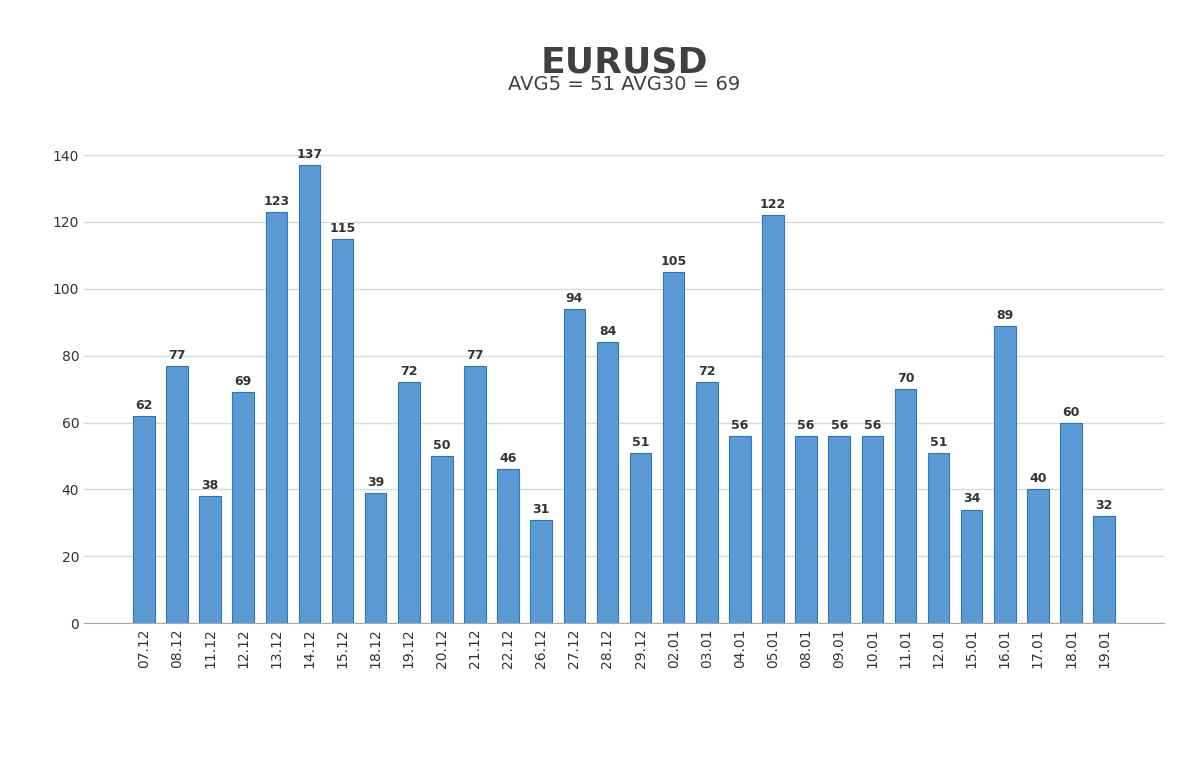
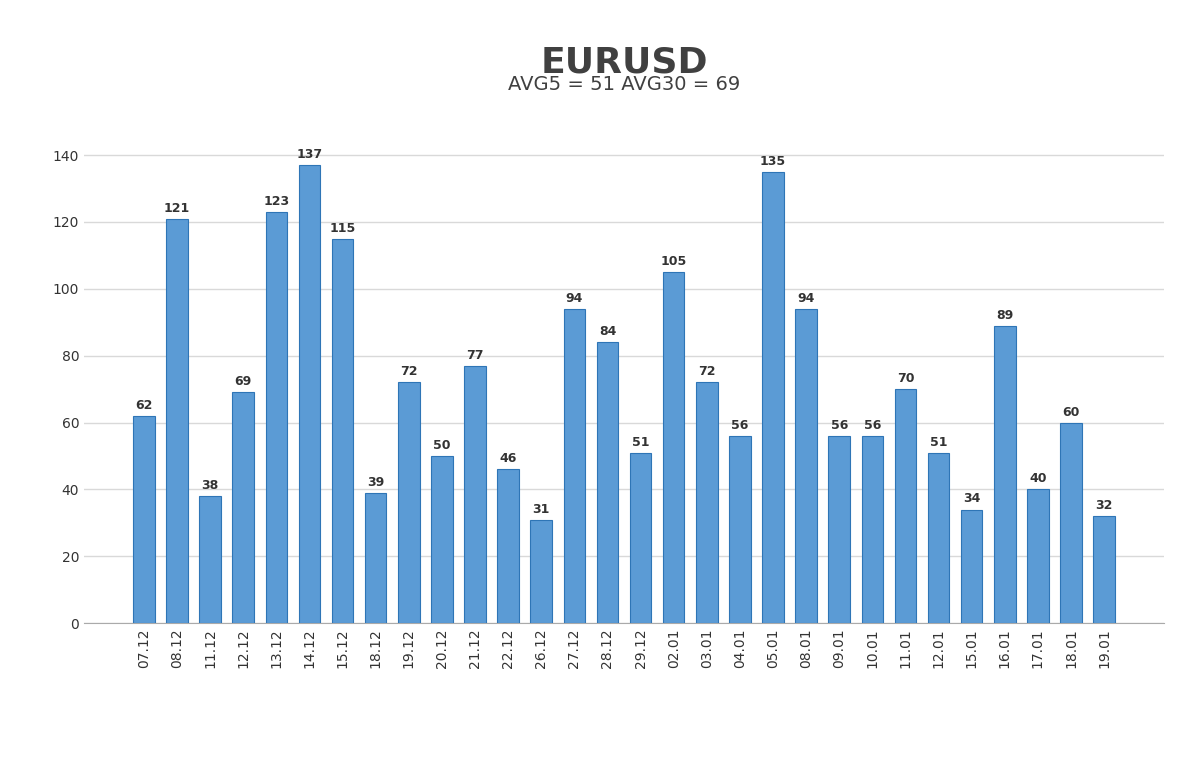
08.12: 77 -> 121
05.01: 122 -> 135
08.01: 56 -> 94
